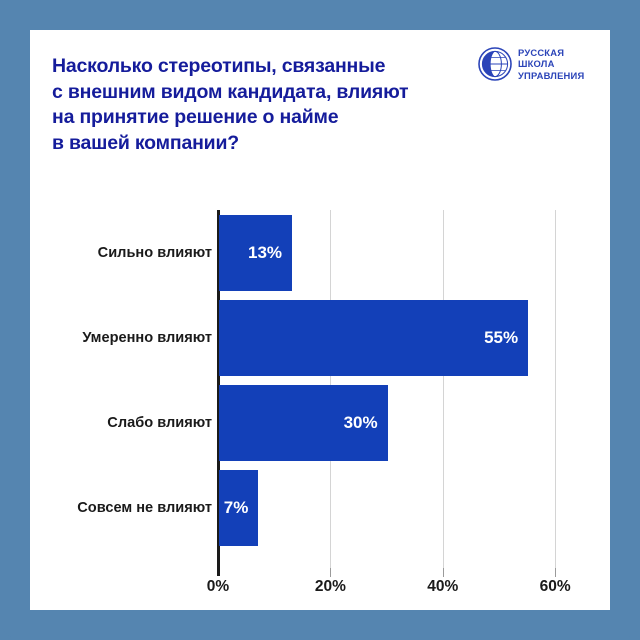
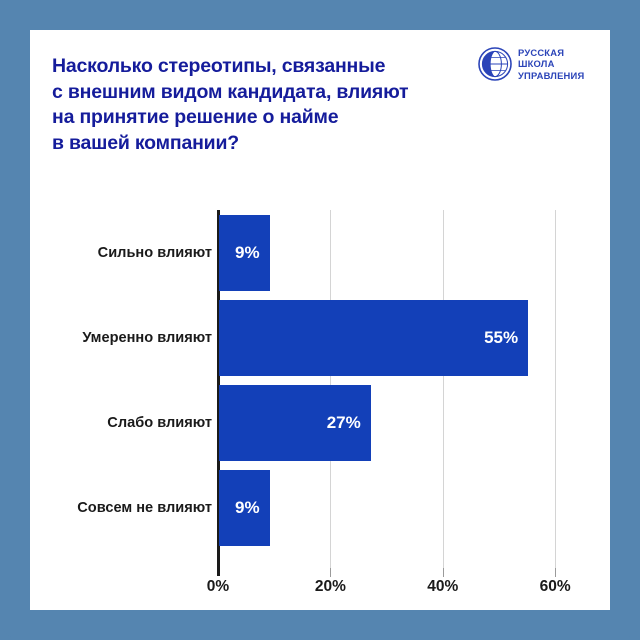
Сильно влияют: 13% -> 9%
Слабо влияют: 30% -> 27%
Совсем не влияют: 7% -> 9%
